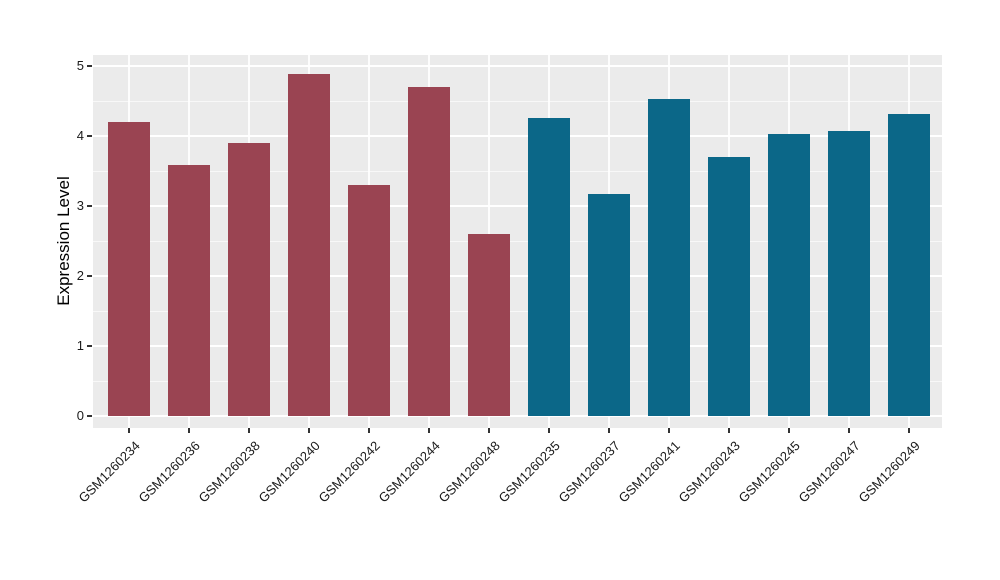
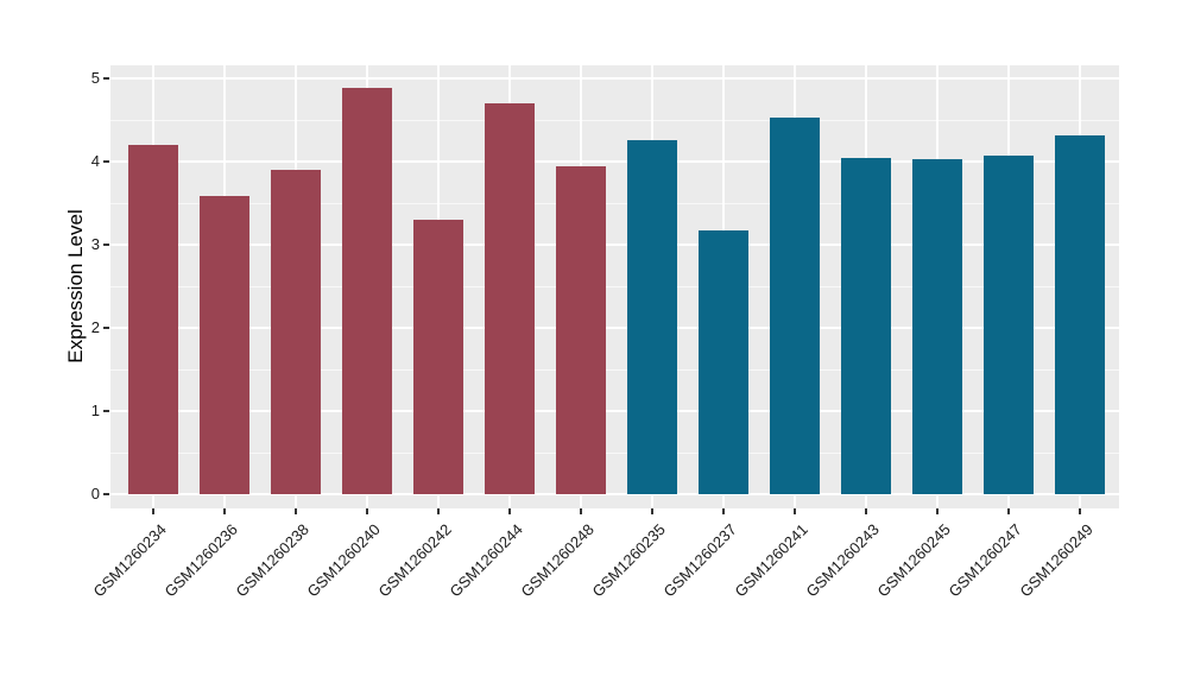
GSM1260248: 2.6 -> 3.9
GSM1260243: 3.7 -> 4.0
